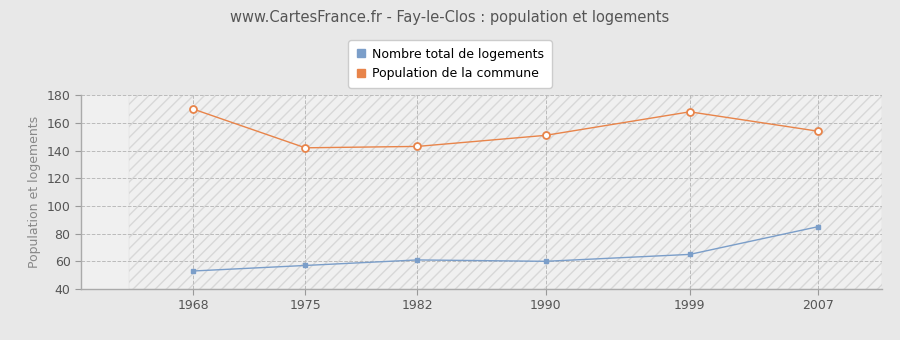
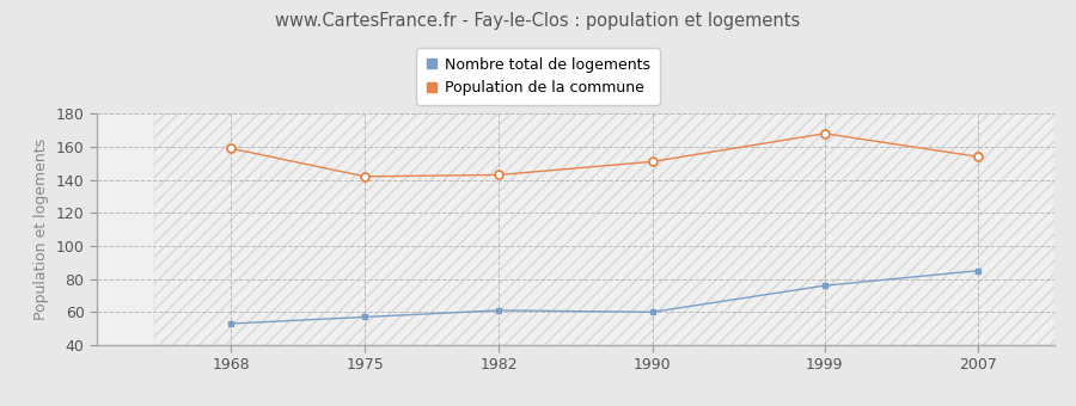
Population de la commune/1968: 170 -> 159
Nombre total de logements/1999: 65 -> 76
